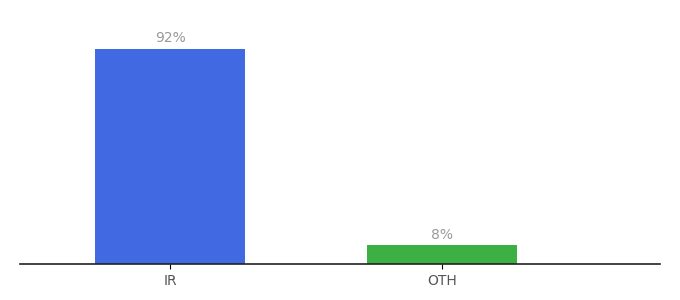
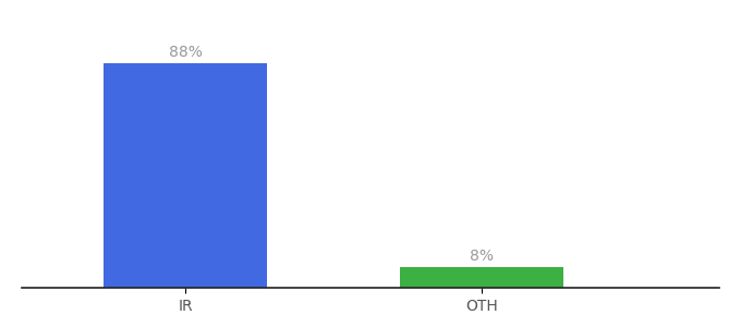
IR: 92% -> 88%
